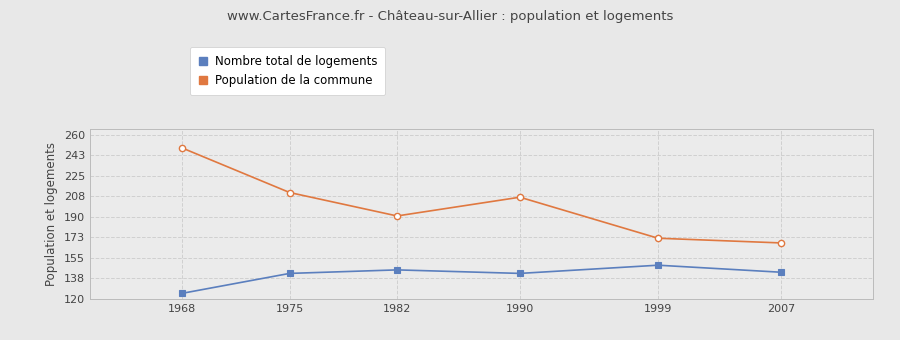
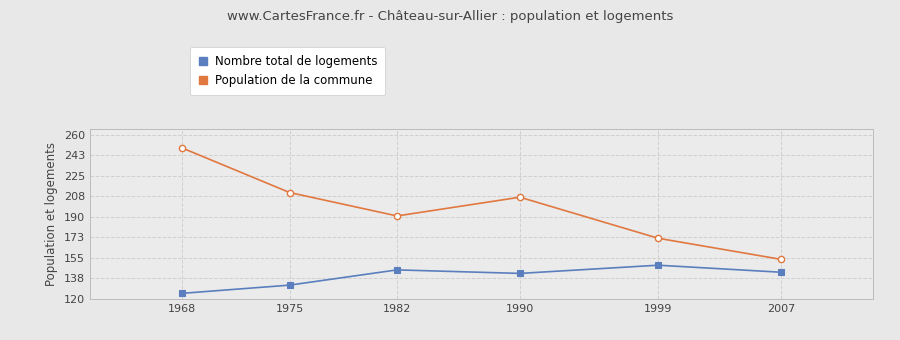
Nombre total de logements/1975: 142 -> 132
Population de la commune/2007: 168 -> 154
